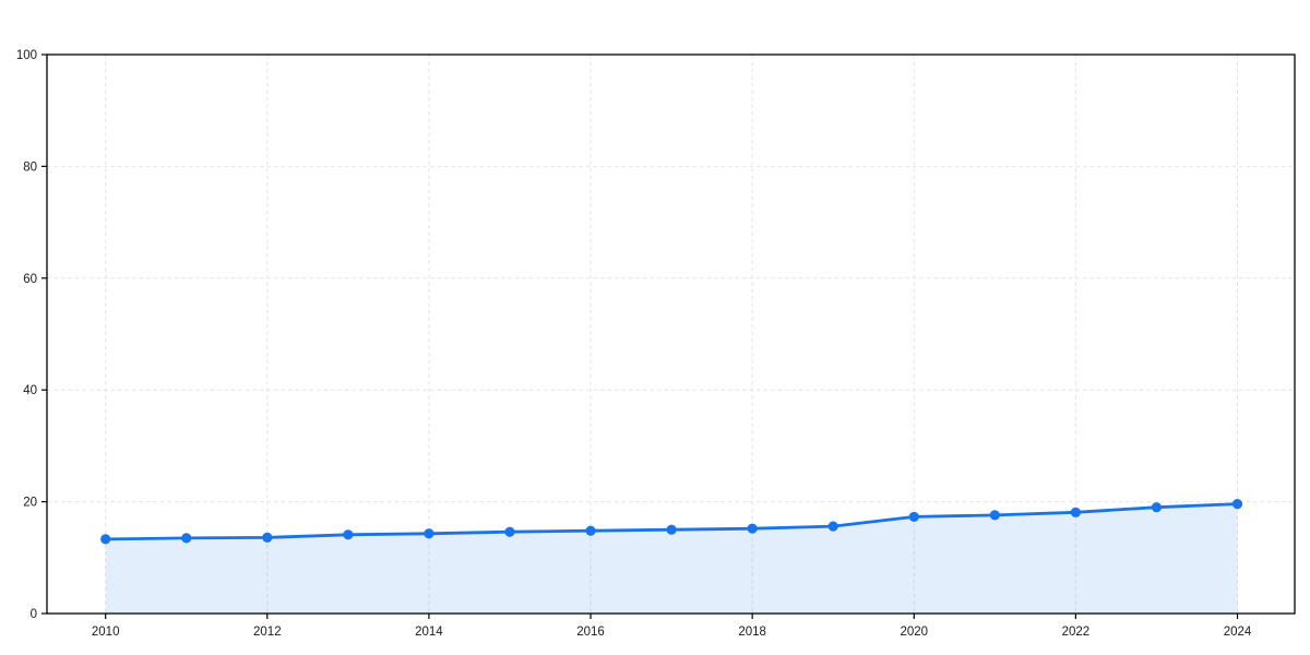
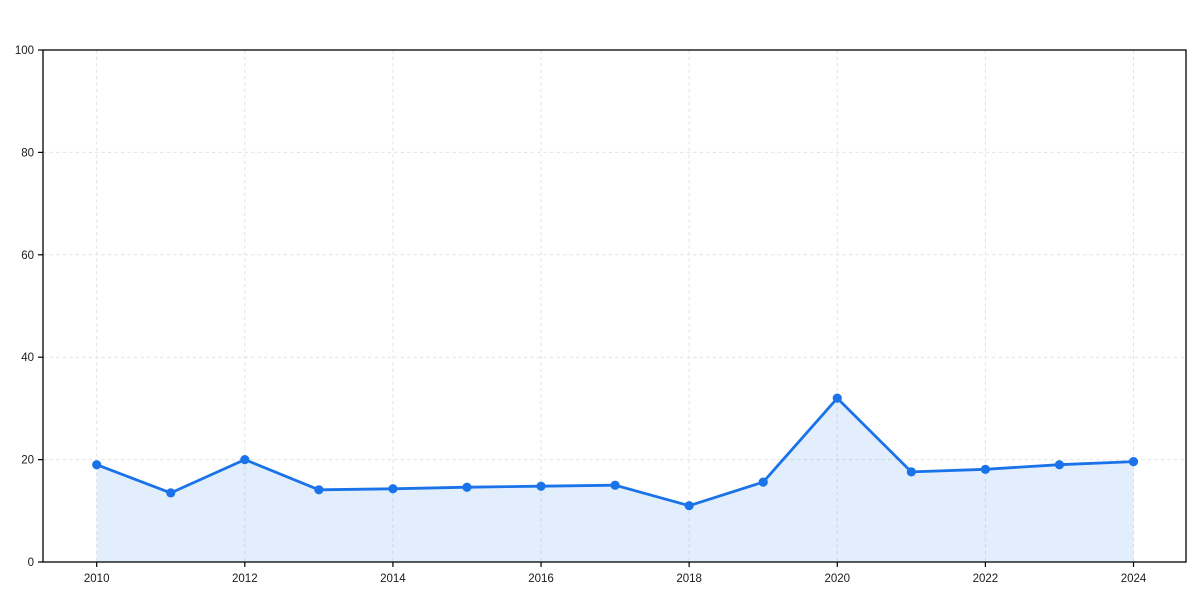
2010: 13 -> 19
2012: 14 -> 20
2018: 15 -> 11
2020: 17 -> 32
